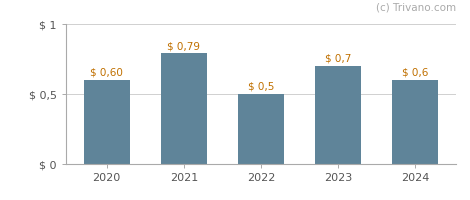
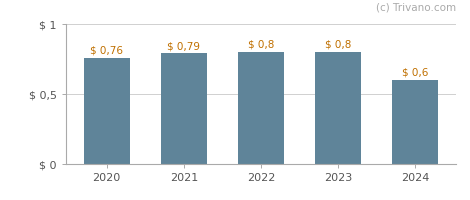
2020: 0,60 -> 0,76
2022: 0,5 -> 0,8
2023: 0,7 -> 0,8
